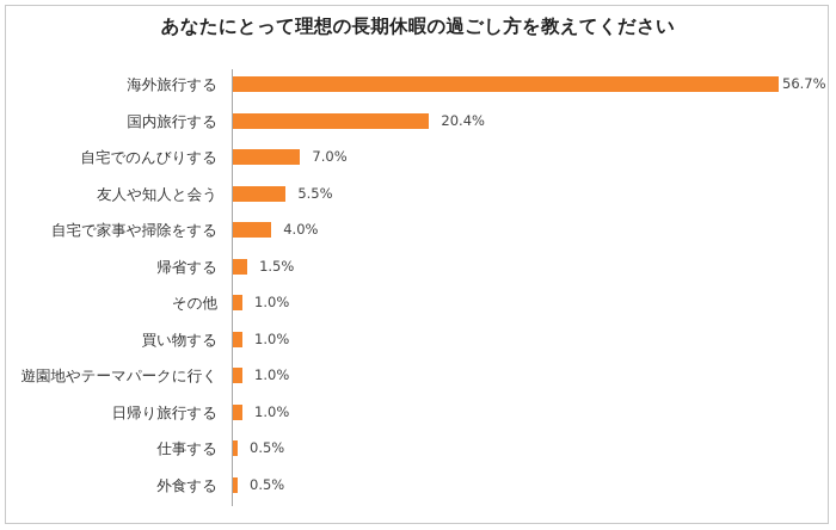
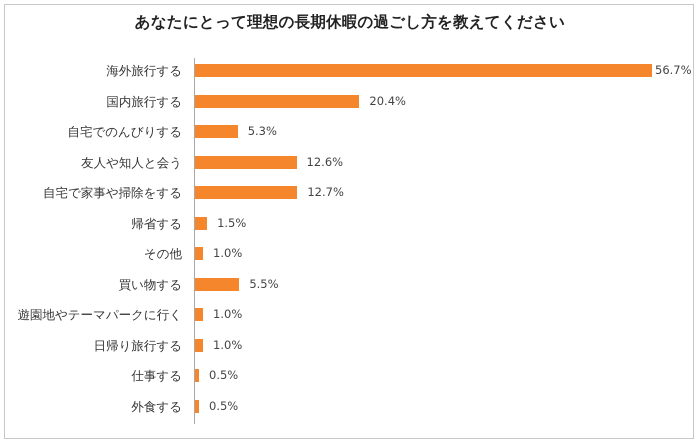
自宅でのんびりする: 7.0% -> 5.3%
友人や知人と会う: 5.5% -> 12.6%
自宅で家事や掃除をする: 4.0% -> 12.7%
買い物する: 1.0% -> 5.5%
